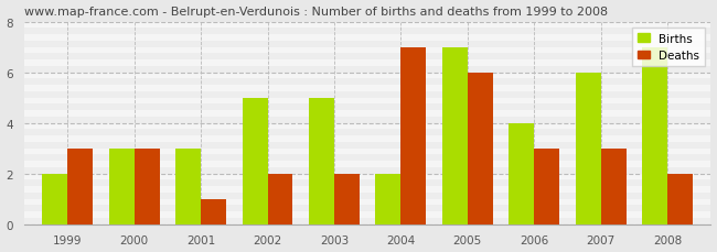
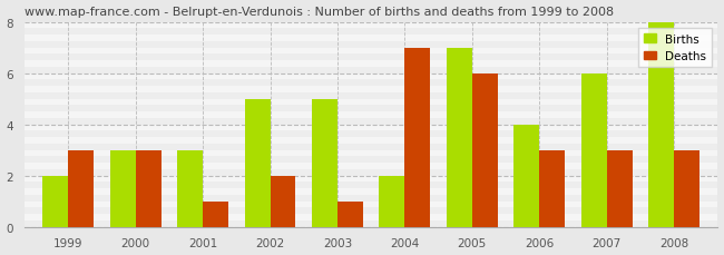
Deaths/2003: 2 -> 1
Births/2008: 7 -> 8
Deaths/2008: 2 -> 3
